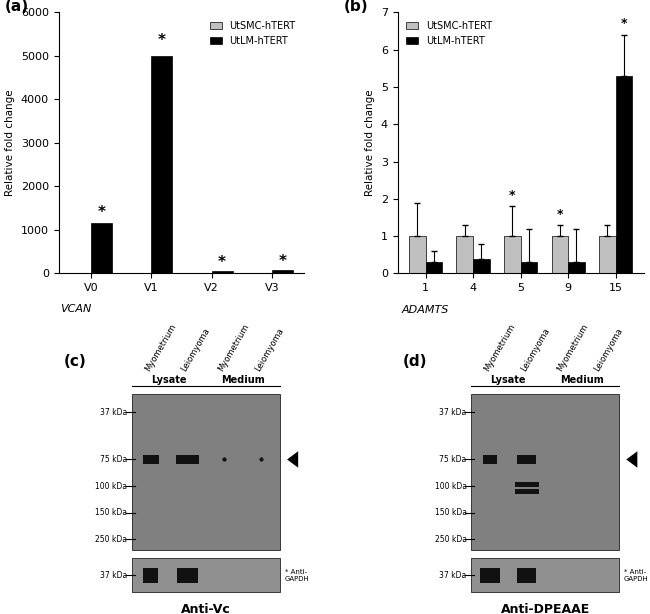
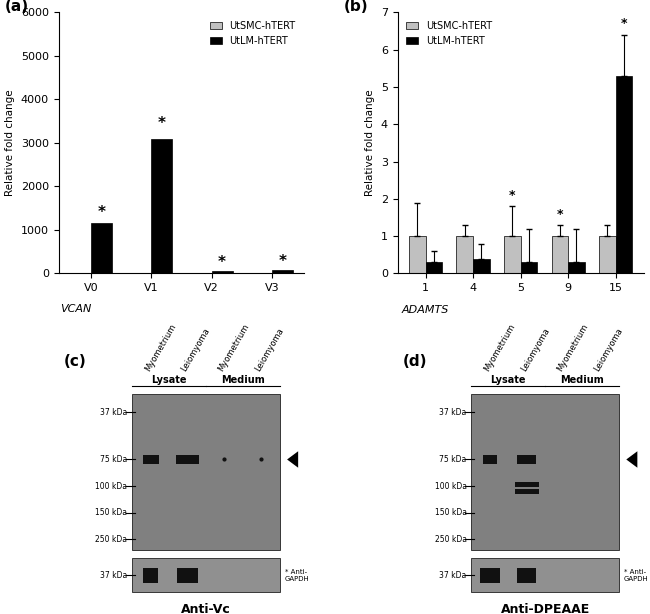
UtLM-hTERT/V1: 5000 -> 3100
